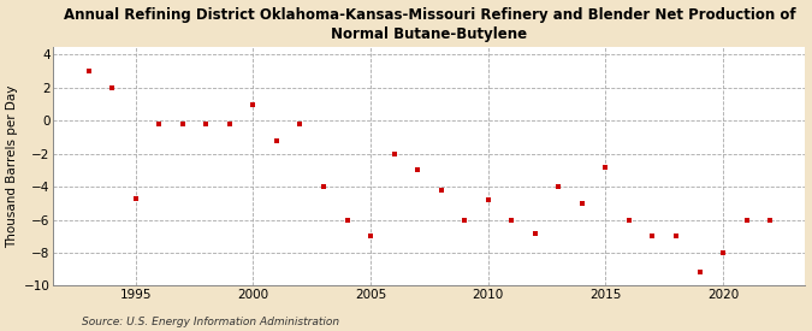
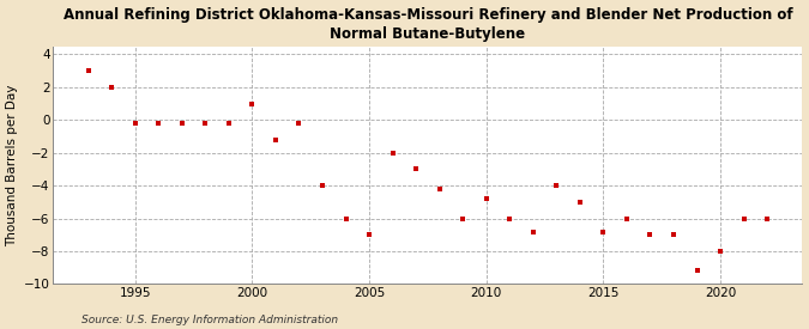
1995: -4.7 -> -0.2
2015: -2.8 -> -6.8
